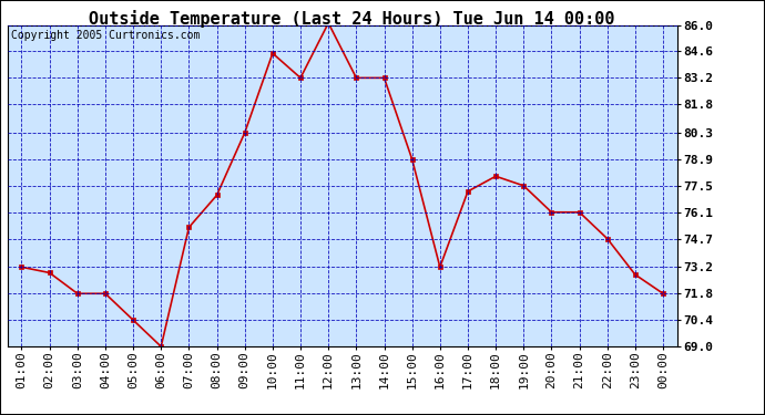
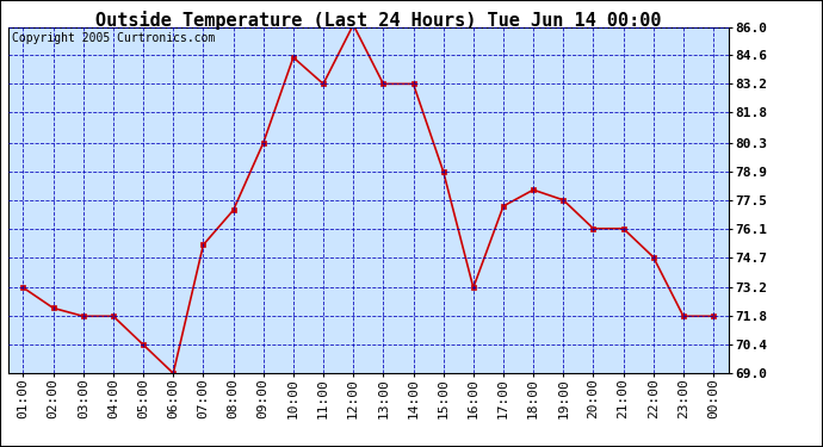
02:00: 72.9 -> 72.2
23:00: 72.8 -> 71.8
